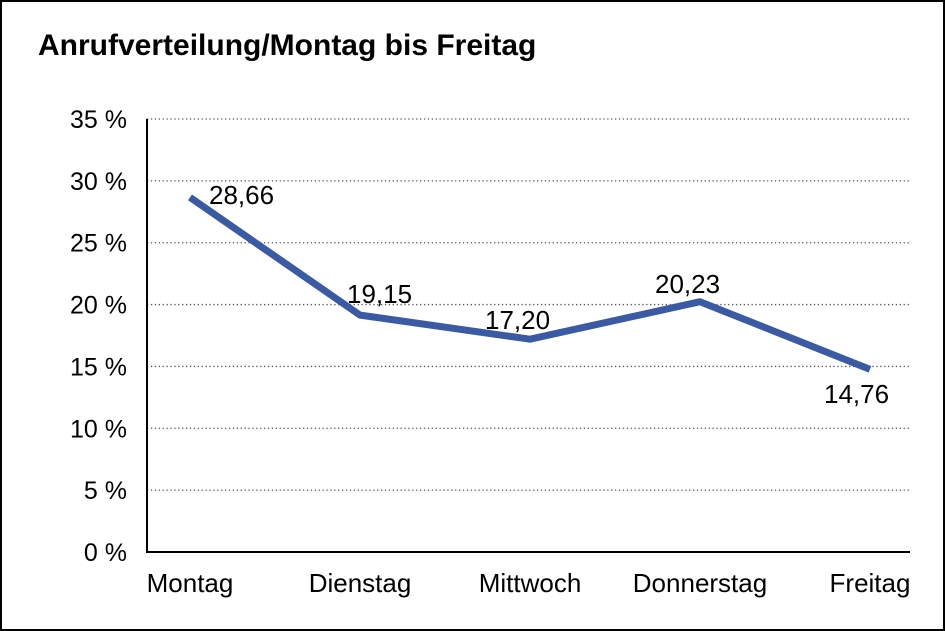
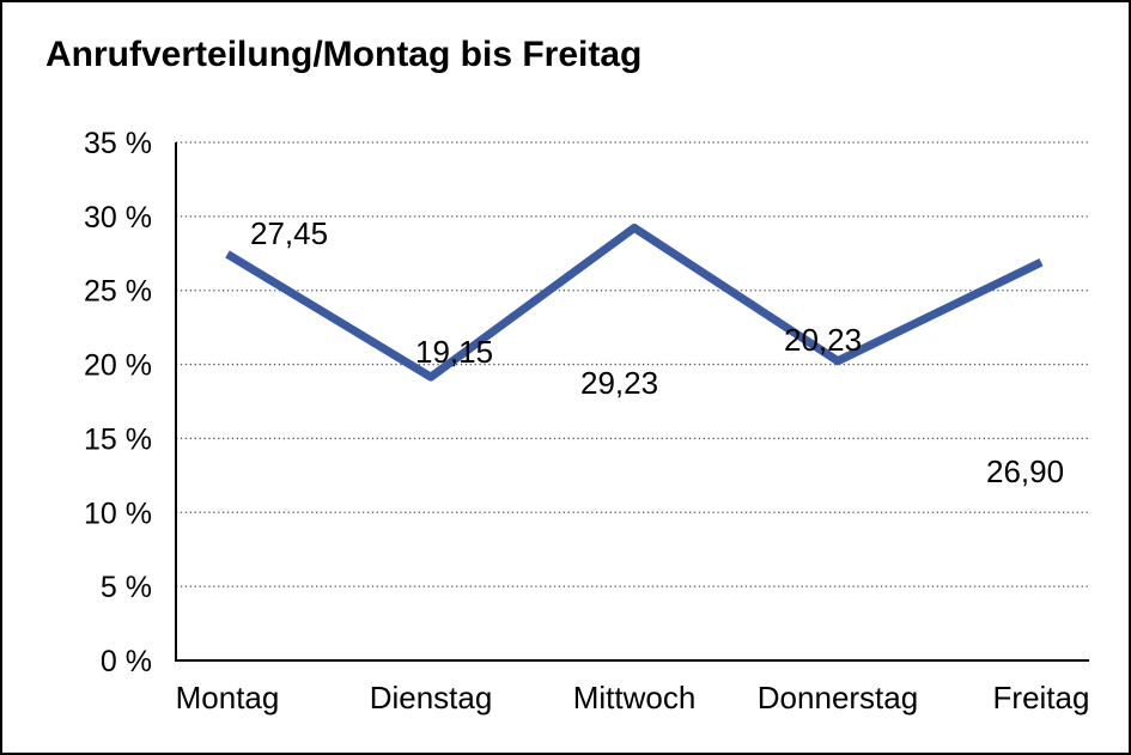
Montag: 28,66 -> 27,45
Mittwoch: 17,20 -> 29,23
Freitag: 14,76 -> 26,90
